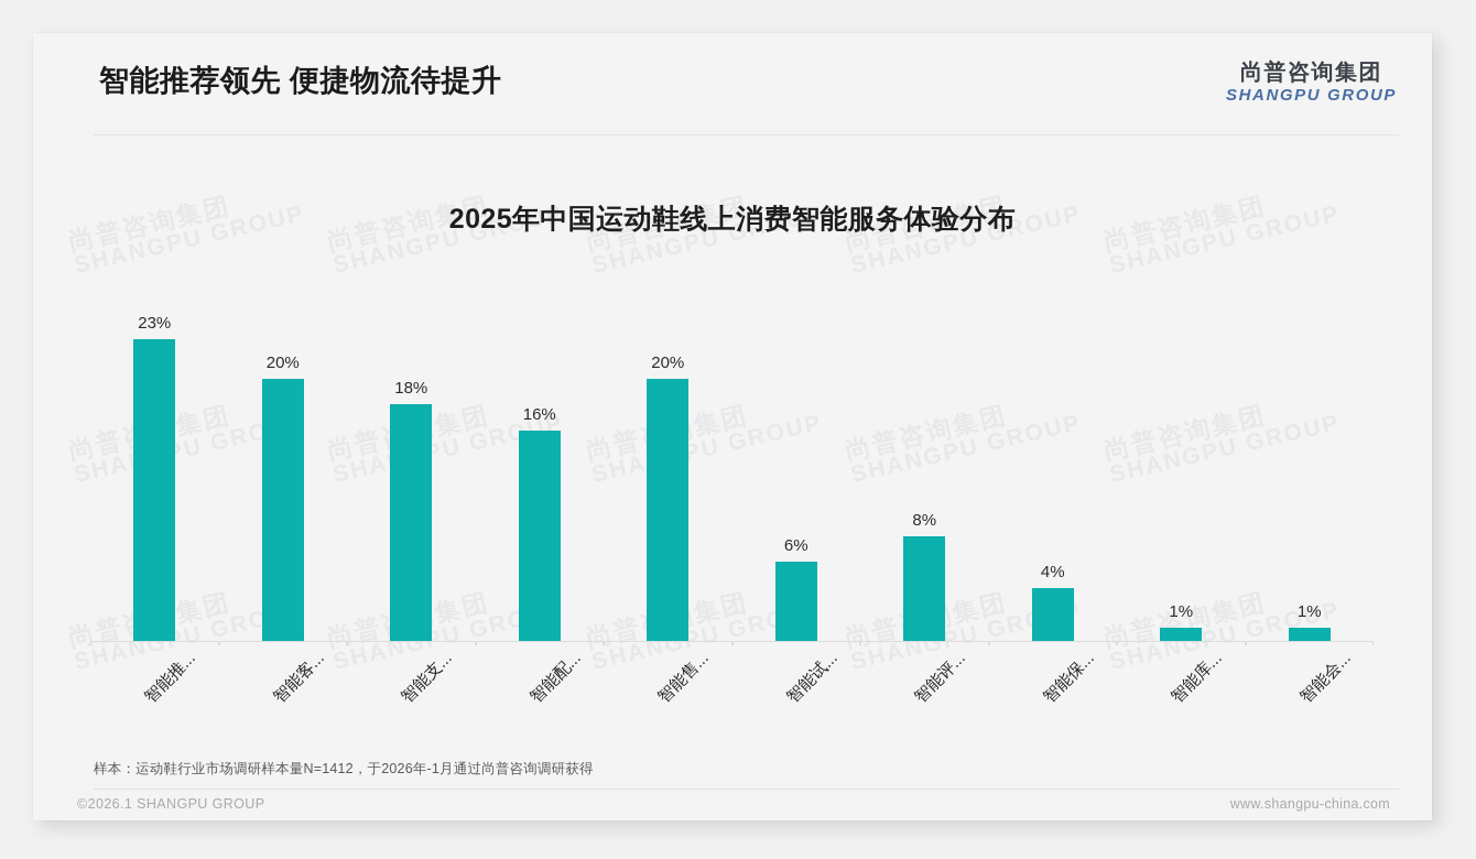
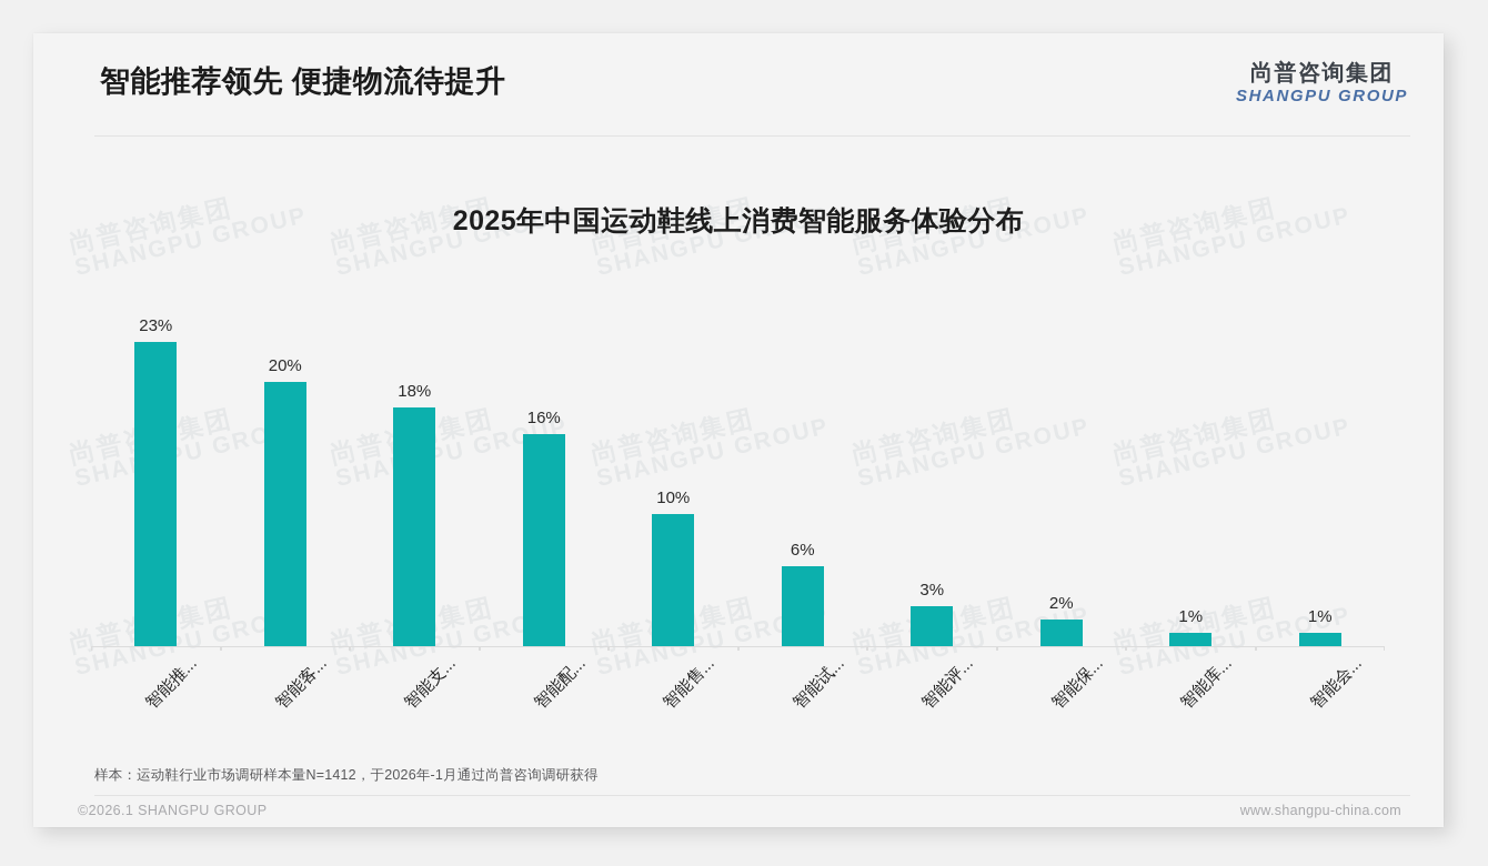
智能售...: 20% -> 10%
智能评...: 8% -> 3%
智能保...: 4% -> 2%
